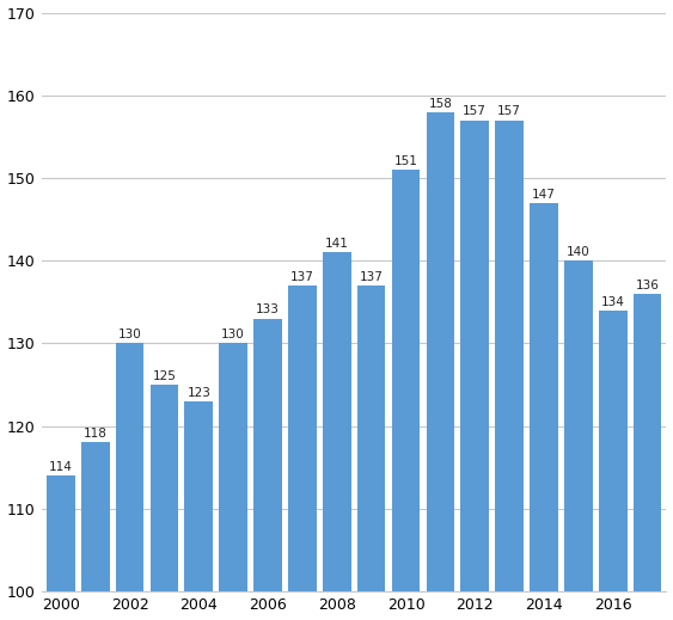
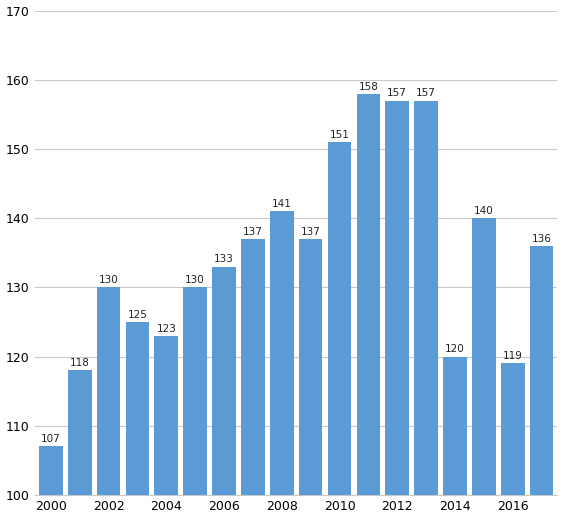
2000: 114 -> 107
2014: 147 -> 120
2016: 134 -> 119
